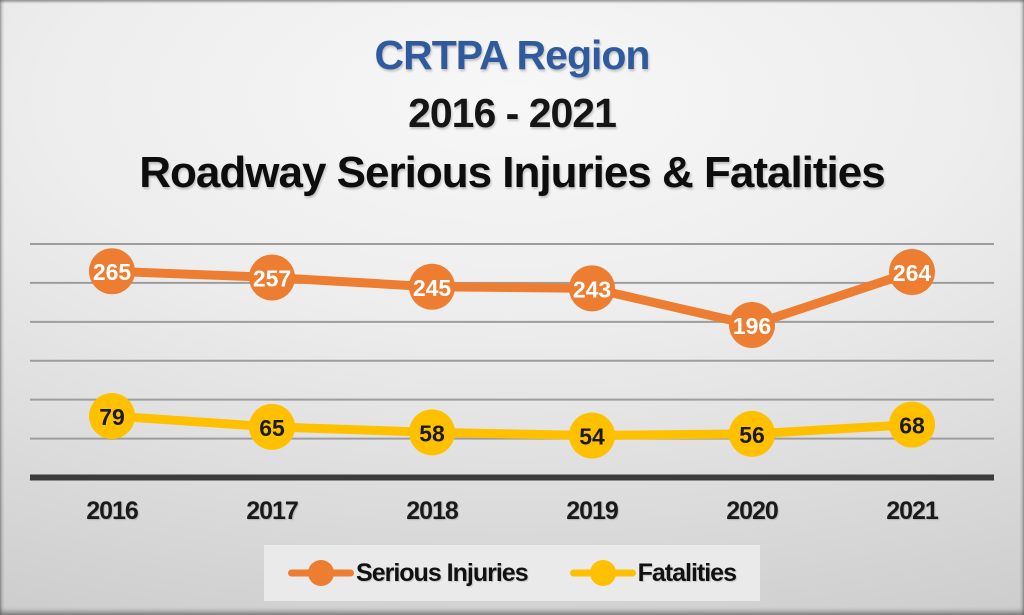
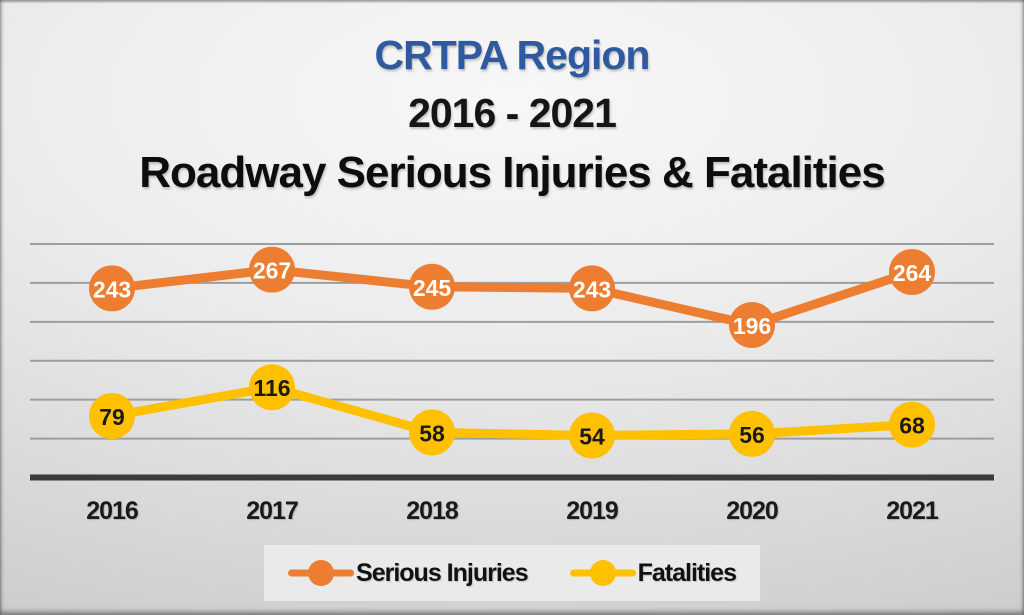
Serious Injuries/2016: 265 -> 243
Serious Injuries/2017: 257 -> 267
Fatalities/2017: 65 -> 116
